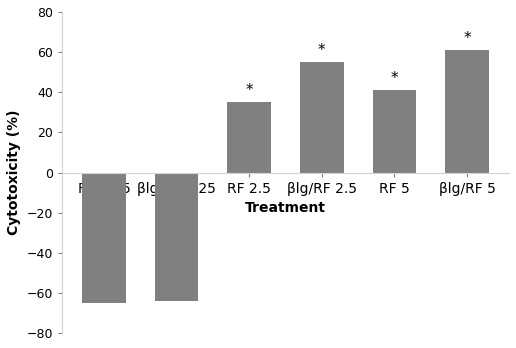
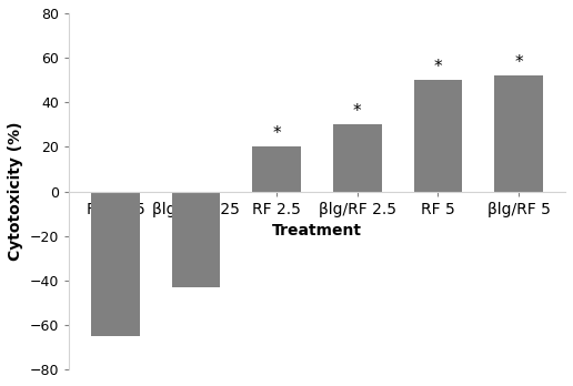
βlg/RF 1.25: -64 -> -43
RF 2.5: 35 -> 20
βlg/RF 2.5: 55 -> 30
RF 5: 41 -> 50
βlg/RF 5: 61 -> 52
